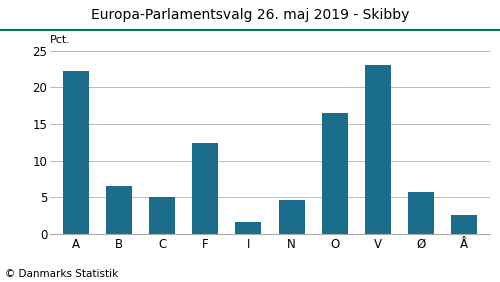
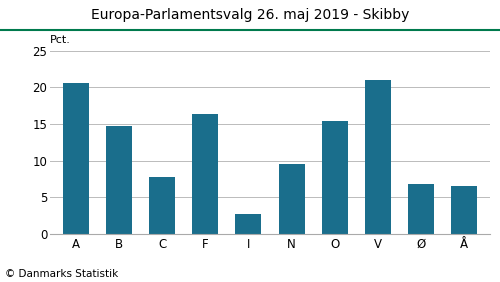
A: 22.2 -> 20.6
B: 6.6 -> 14.8
C: 5.1 -> 7.8
F: 12.4 -> 16.4
I: 1.6 -> 2.8
N: 4.7 -> 9.6
O: 16.5 -> 15.4
V: 23.1 -> 21.0
Ø: 5.7 -> 6.8
Å: 2.6 -> 6.6
